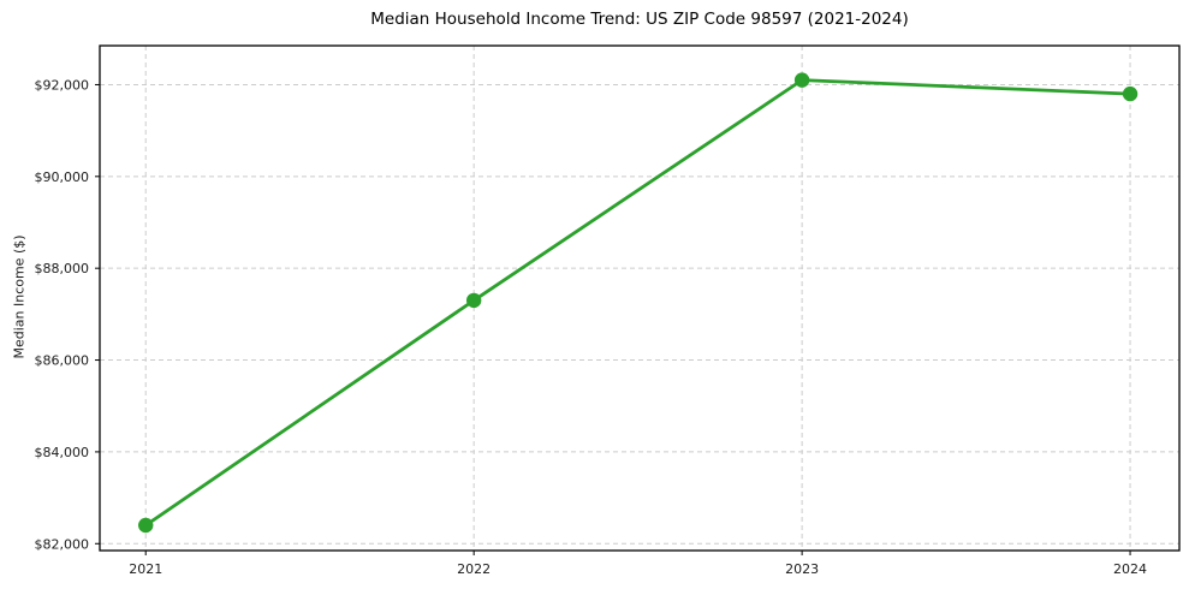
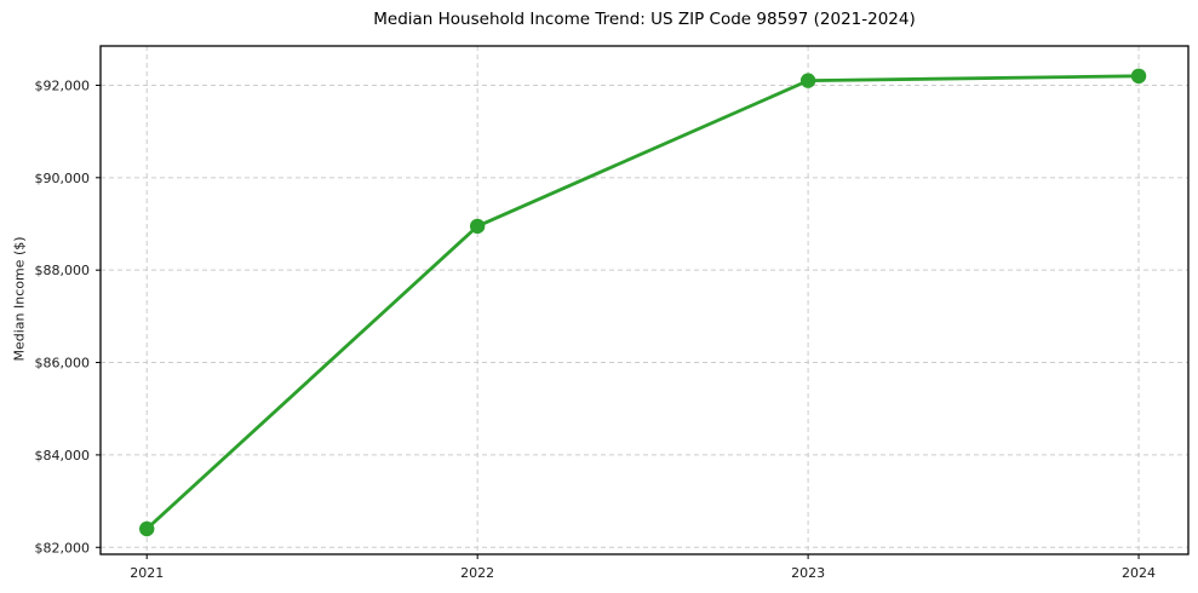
2022: $87300 -> $89000
2024: $91800 -> $92200
